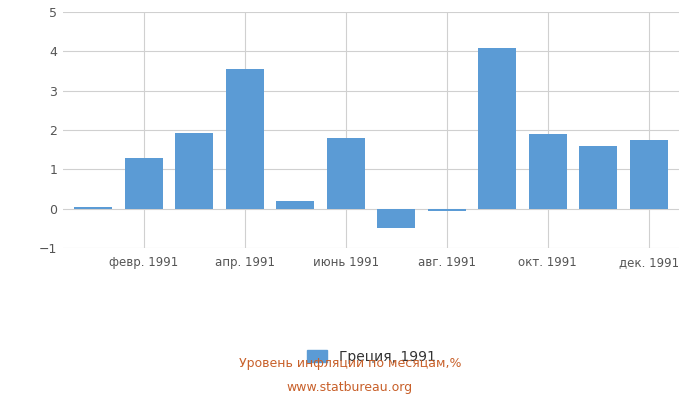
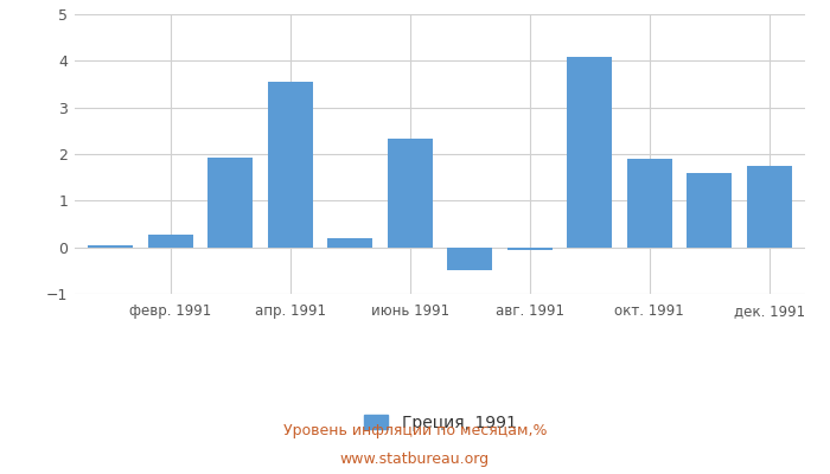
февр. 1991: 1.30 -> 0.27
июнь 1991: 1.80 -> 2.33
